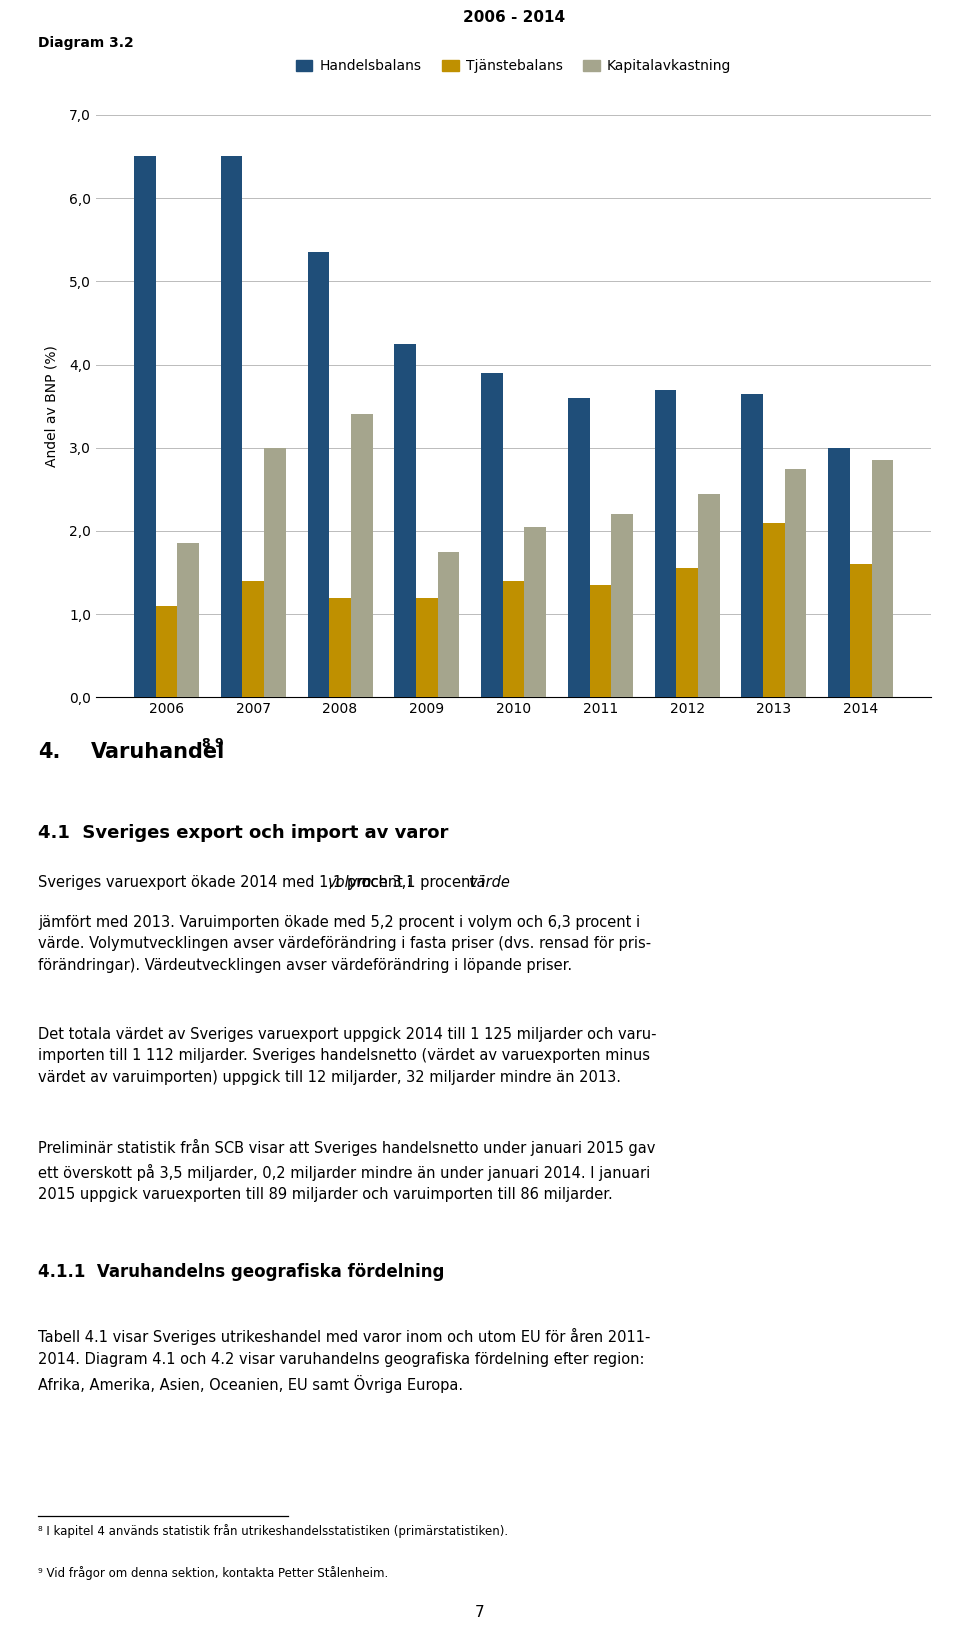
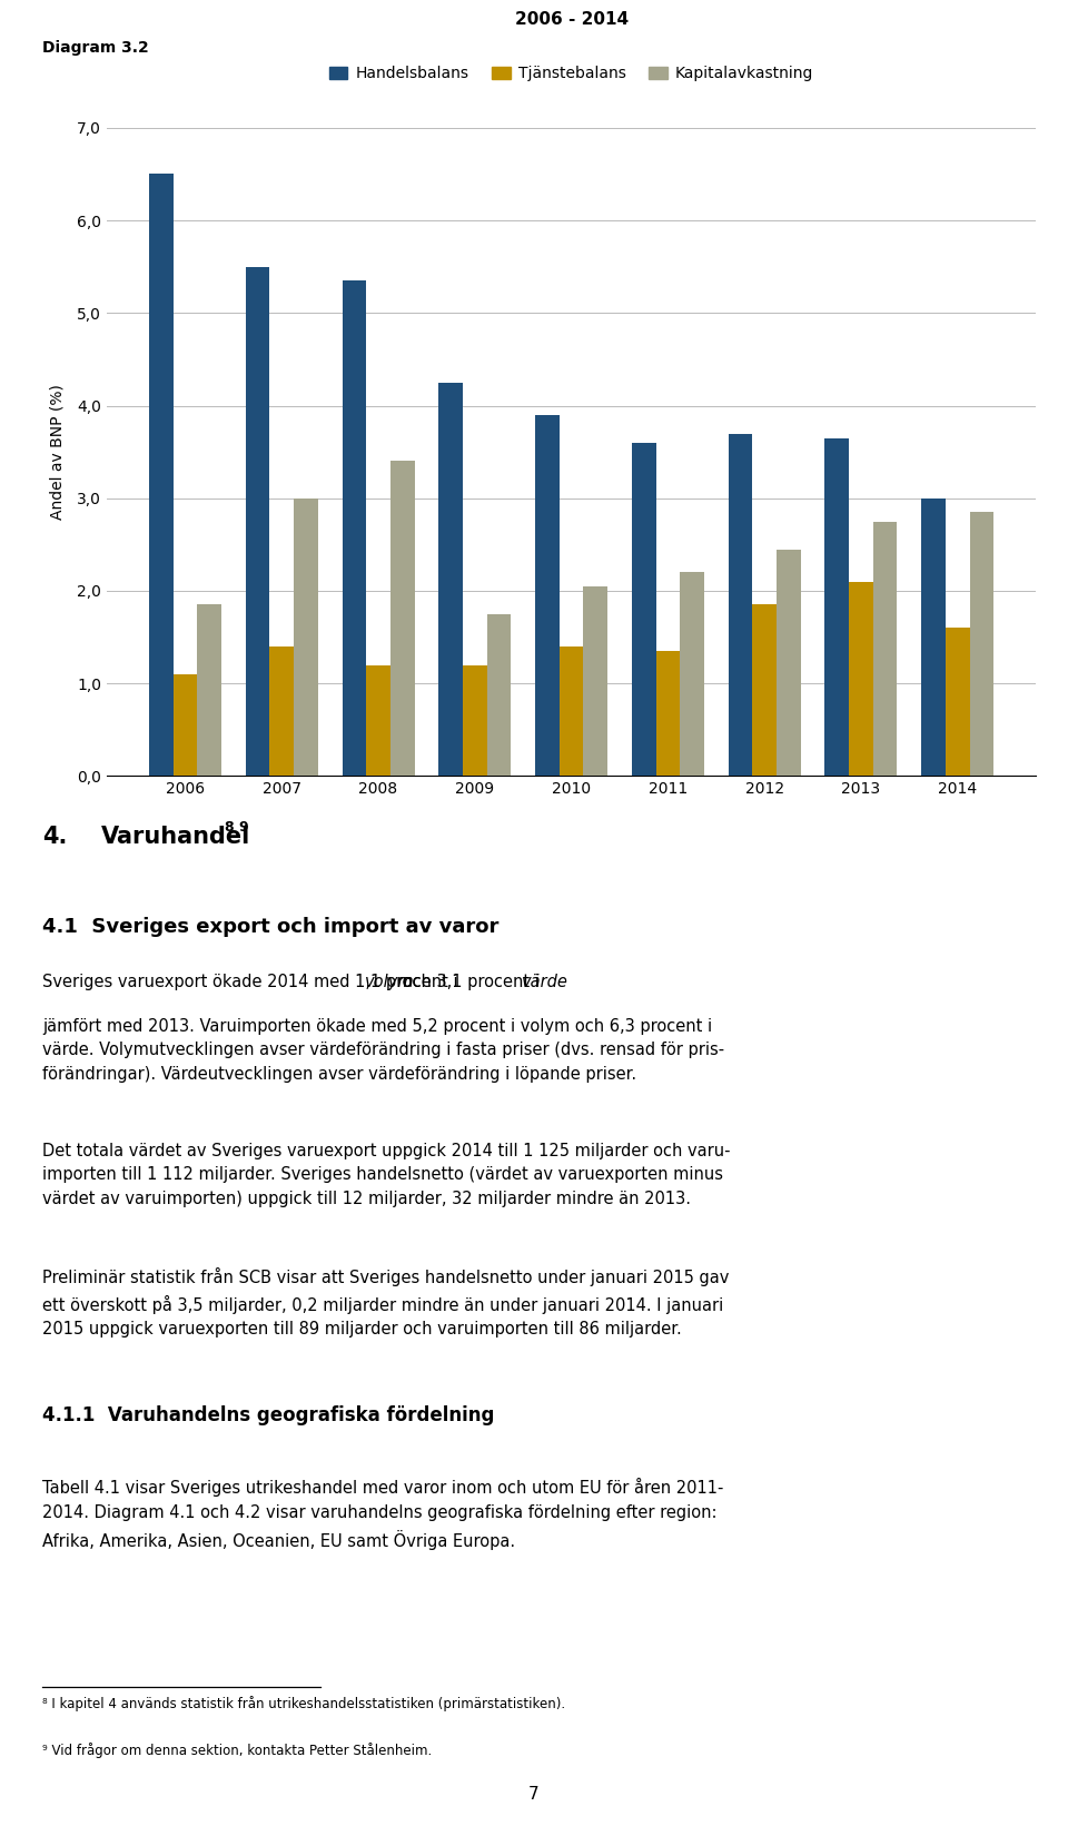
Handelsbalans/2007: 6,50 -> 5,50
Tjänstebalans/2012: 1,56 -> 1,85
